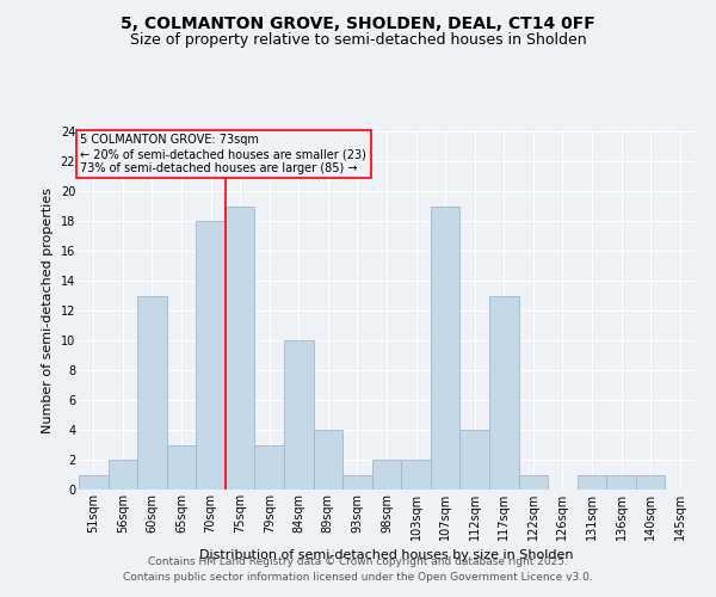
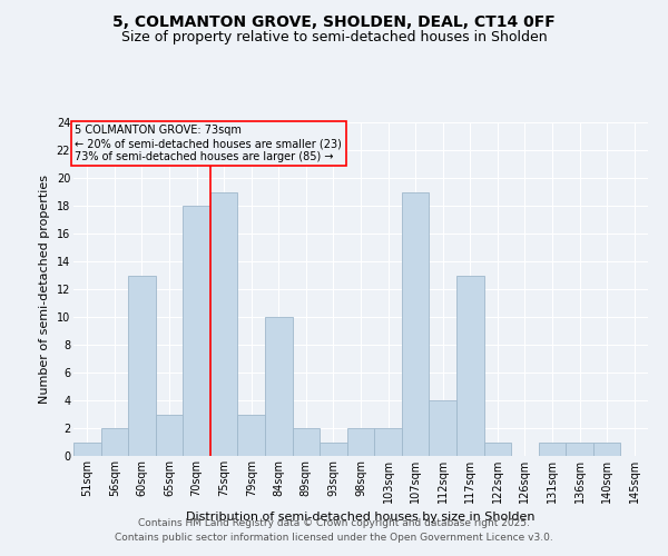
89sqm: 4 -> 2
